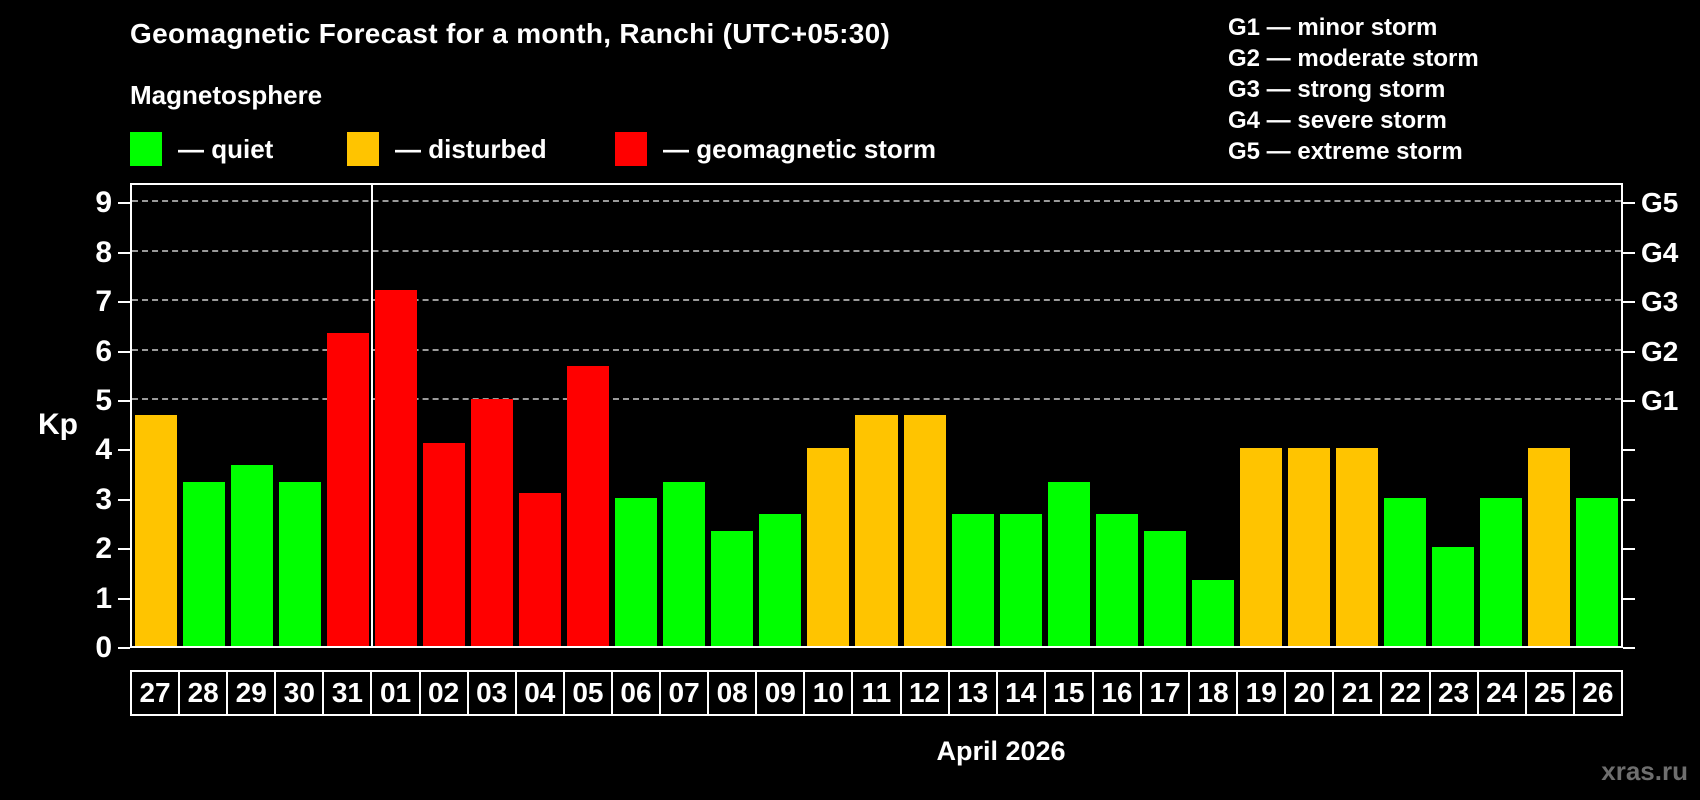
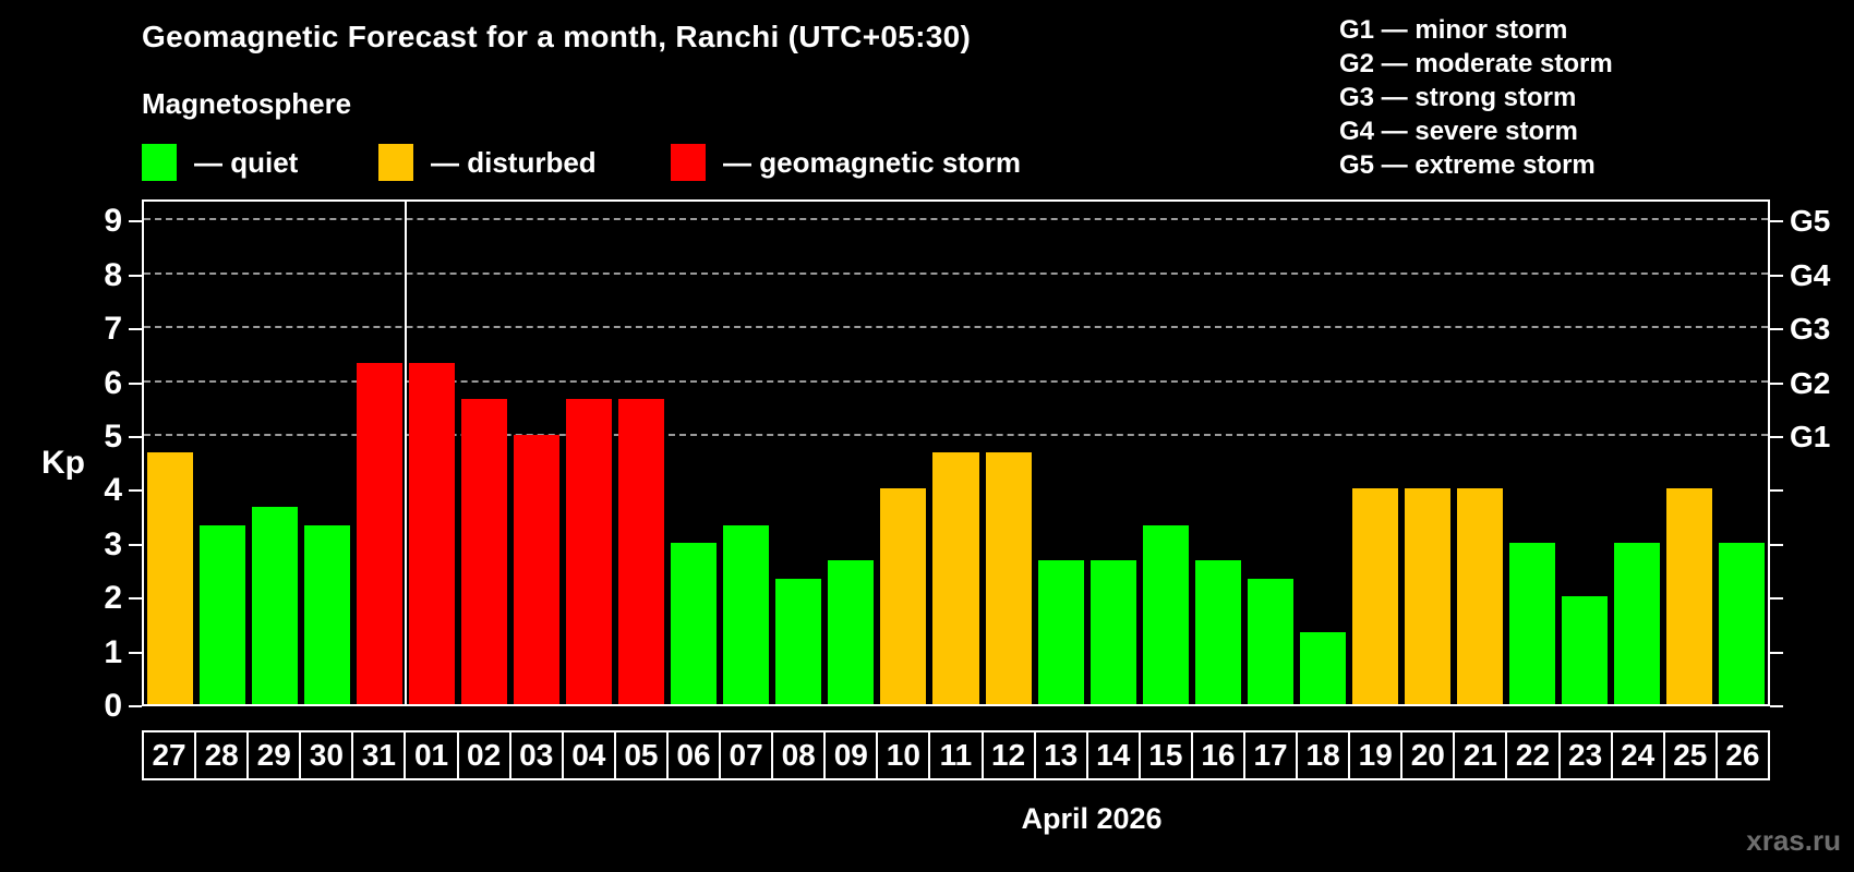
01: 7.2 -> 6.3
02: 4.1 -> 5.7
04: 3.1 -> 5.7
